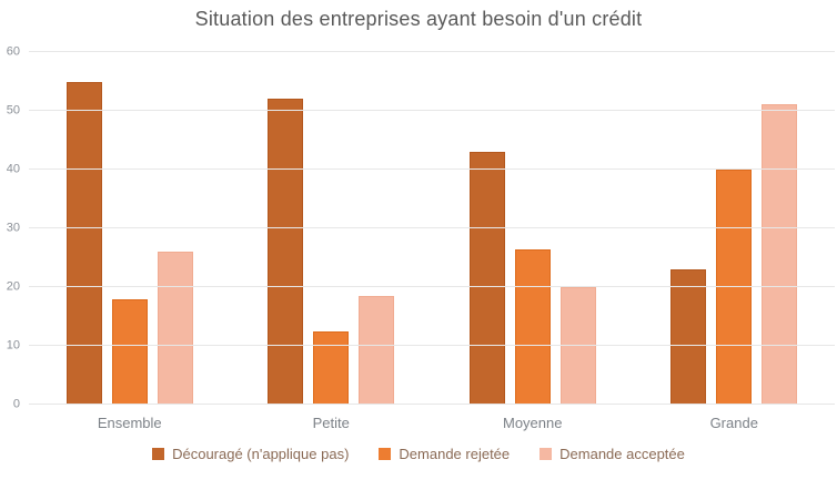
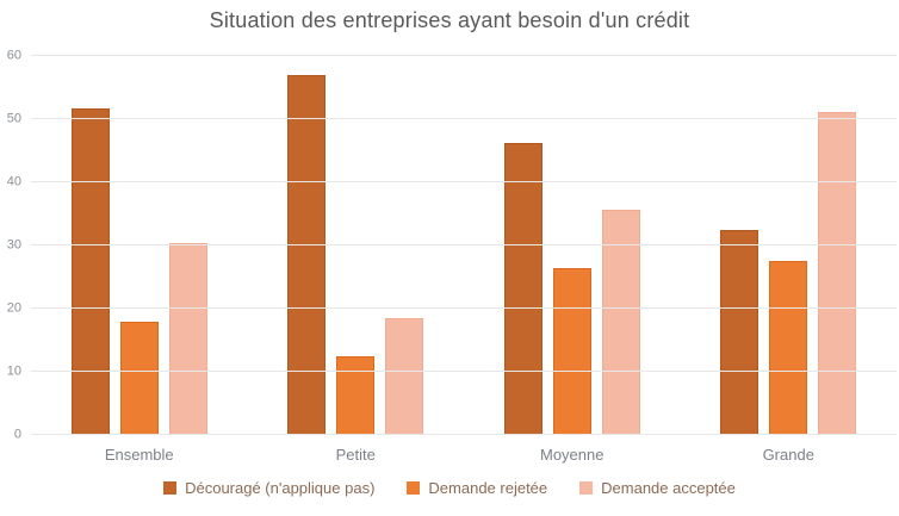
Découragé (n'applique pas)/Ensemble: 55 -> 52
Demande acceptée/Ensemble: 26 -> 30
Découragé (n'applique pas)/Petite: 52 -> 57
Découragé (n'applique pas)/Moyenne: 43 -> 46
Demande acceptée/Moyenne: 20 -> 36
Découragé (n'applique pas)/Grande: 23 -> 32
Demande rejetée/Grande: 40 -> 28
